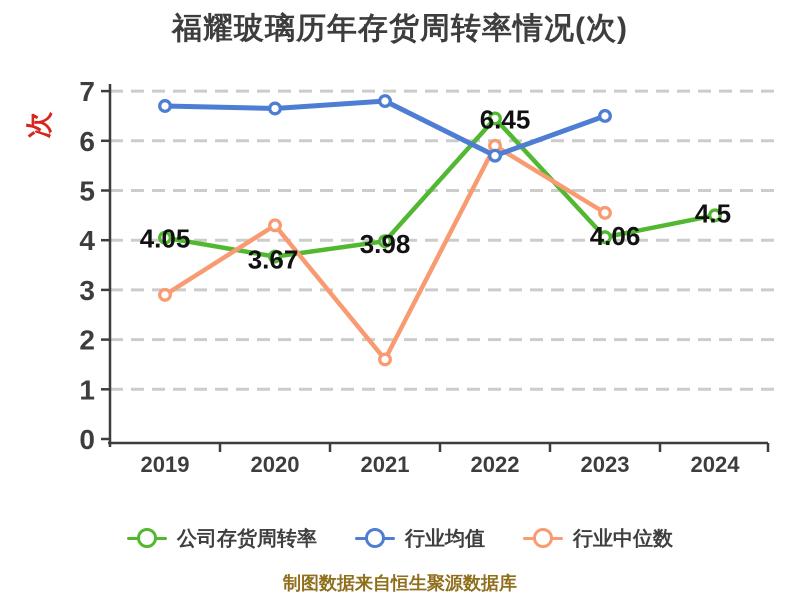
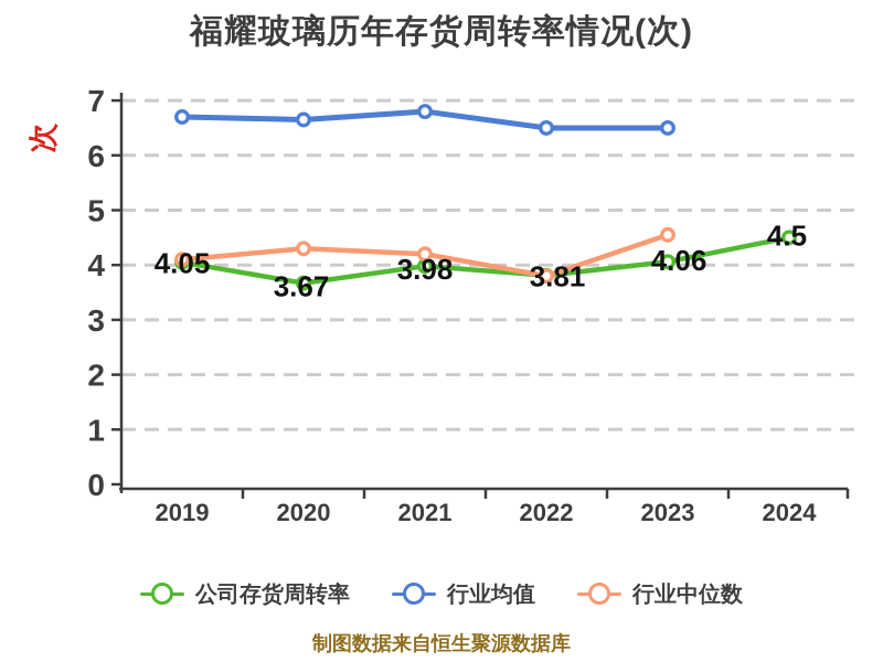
行业中位数/2019: 2.9 -> 4.1
行业中位数/2021: 1.6 -> 4.2
公司存货周转率/2022: 6.45 -> 3.81
行业均值/2022: 5.7 -> 6.5
行业中位数/2022: 5.9 -> 3.8
